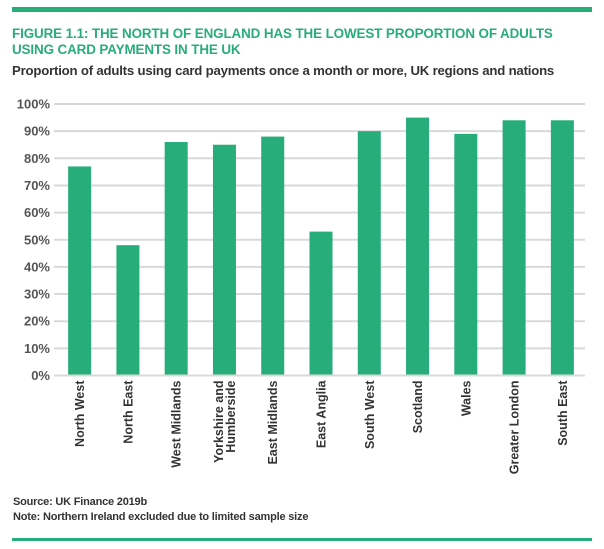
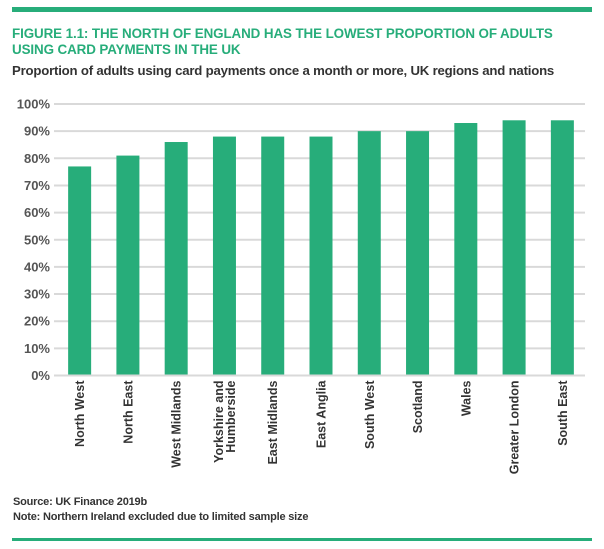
North East: 48% -> 81%
Yorkshire and Humberside: 85% -> 88%
East Anglia: 53% -> 88%
Scotland: 95% -> 90%
Wales: 89% -> 93%
